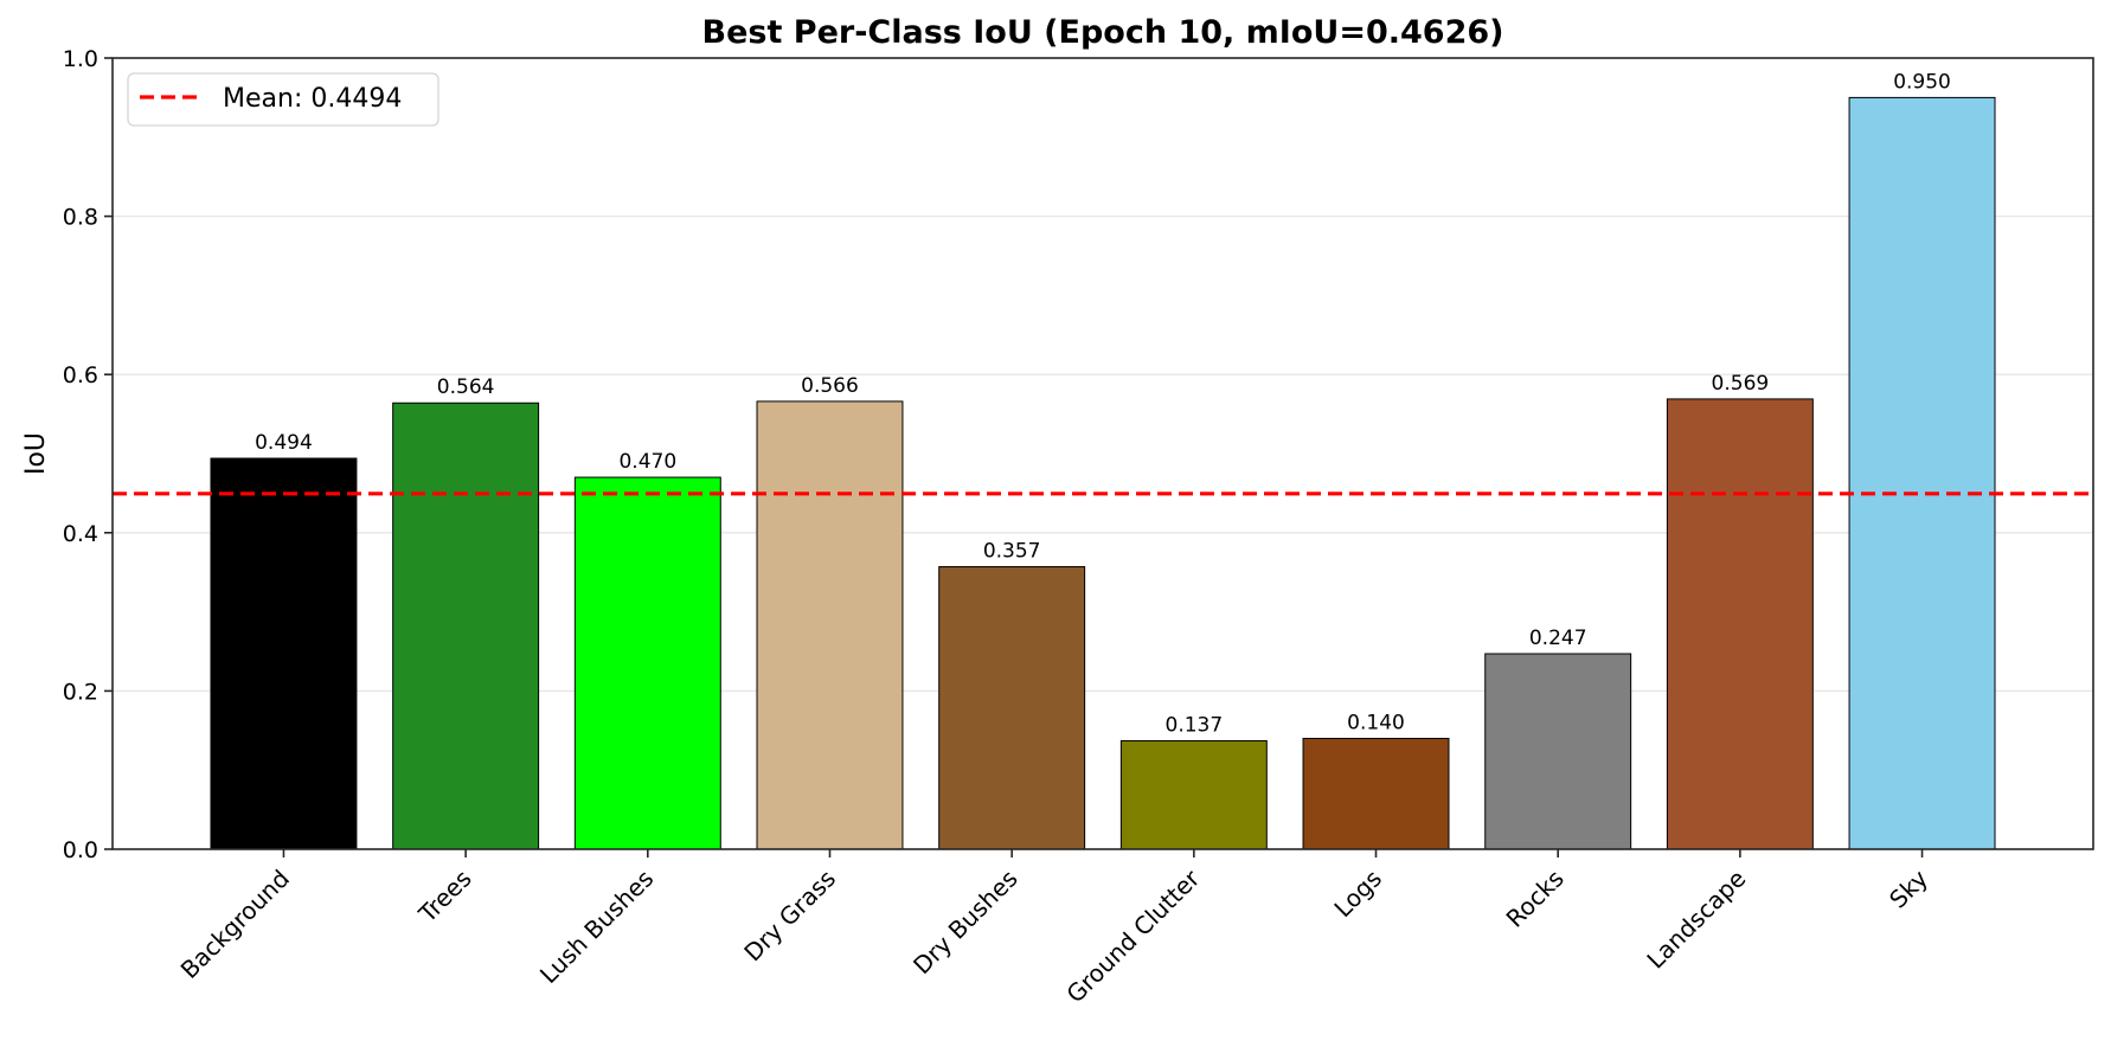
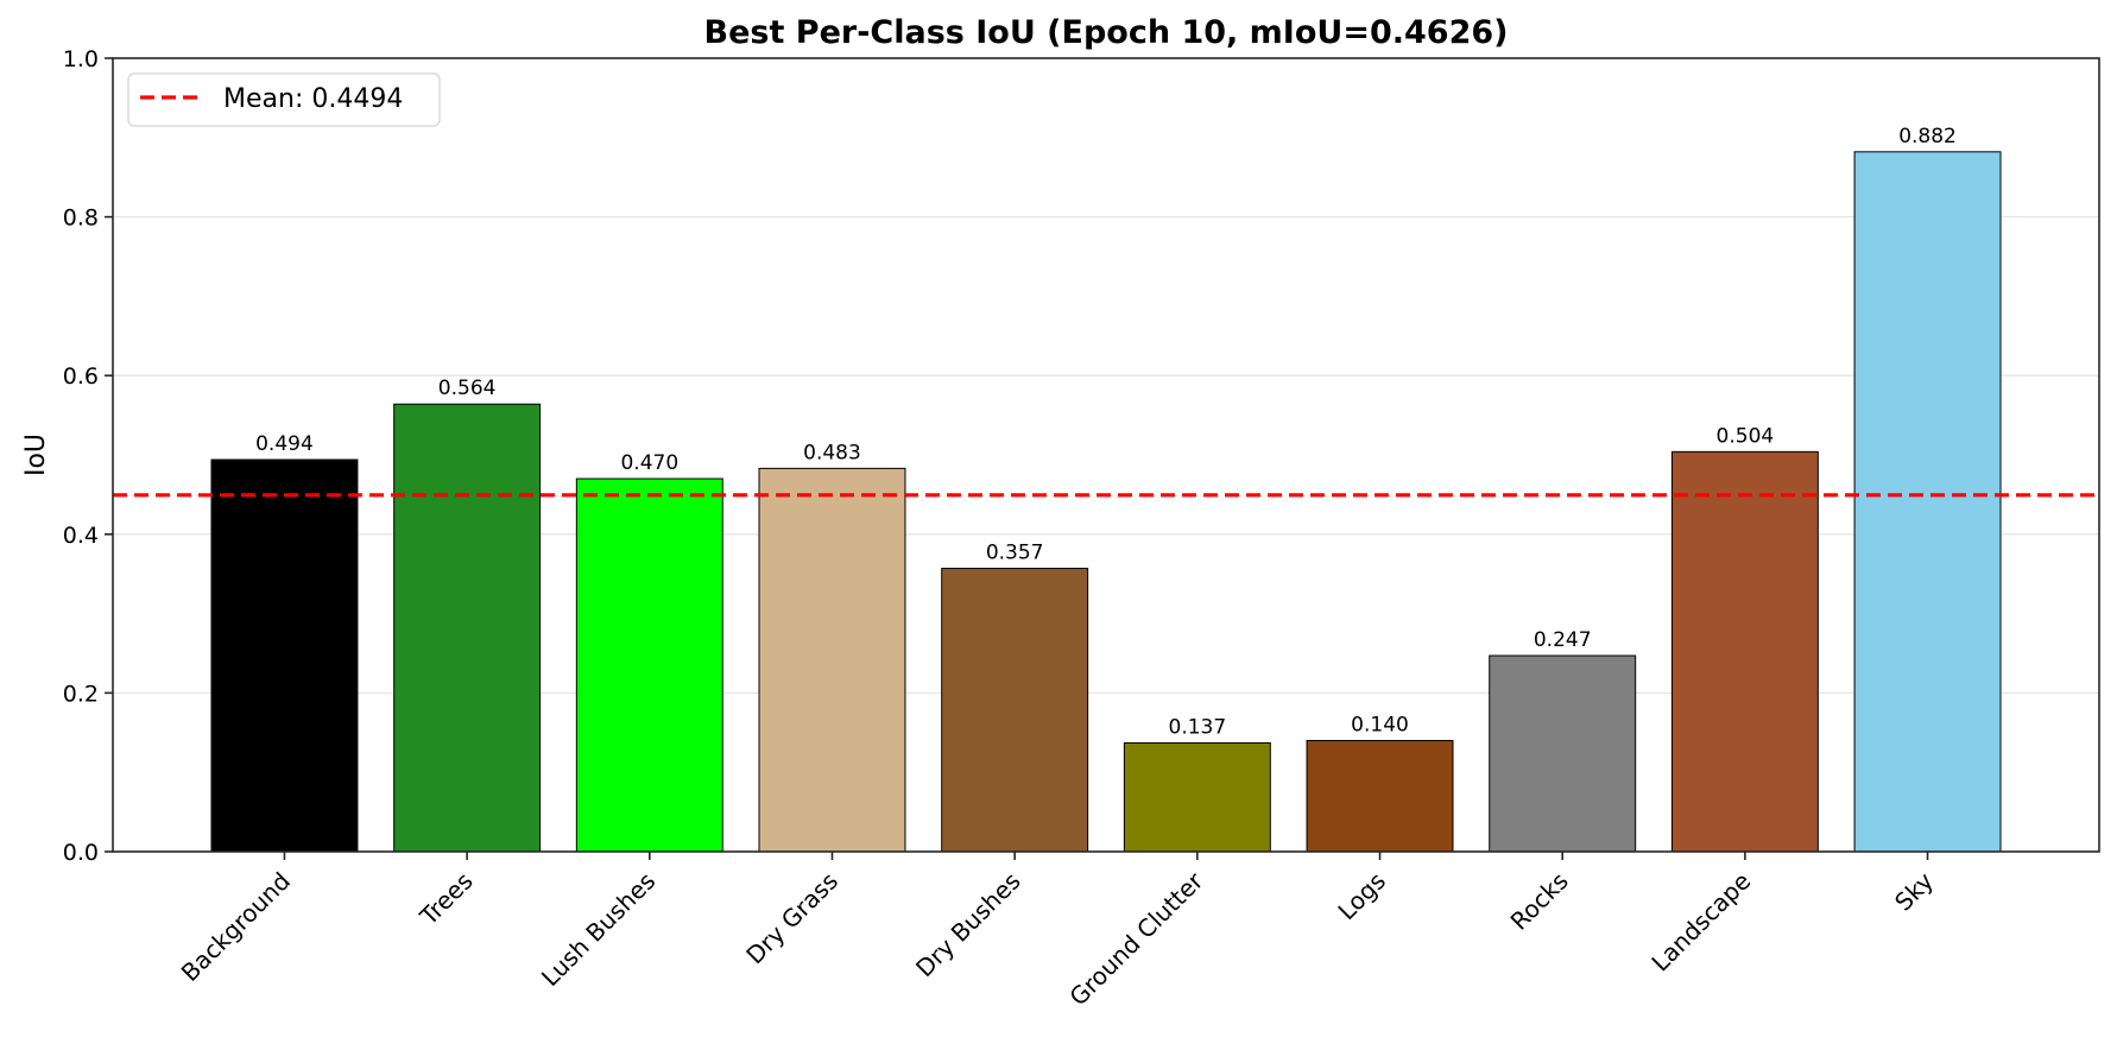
Dry Grass: 0.566 -> 0.483
Landscape: 0.569 -> 0.504
Sky: 0.950 -> 0.882
